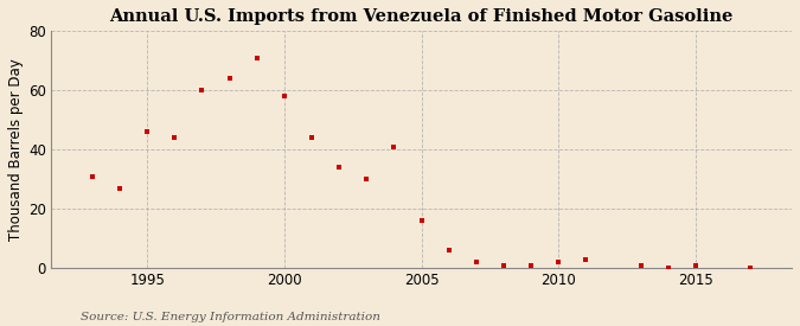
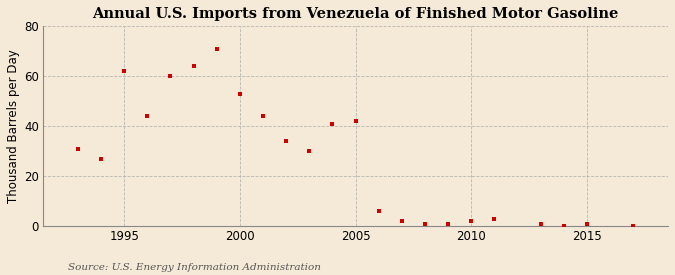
1995: 46 -> 62
2000: 58 -> 53
2005: 16 -> 42
